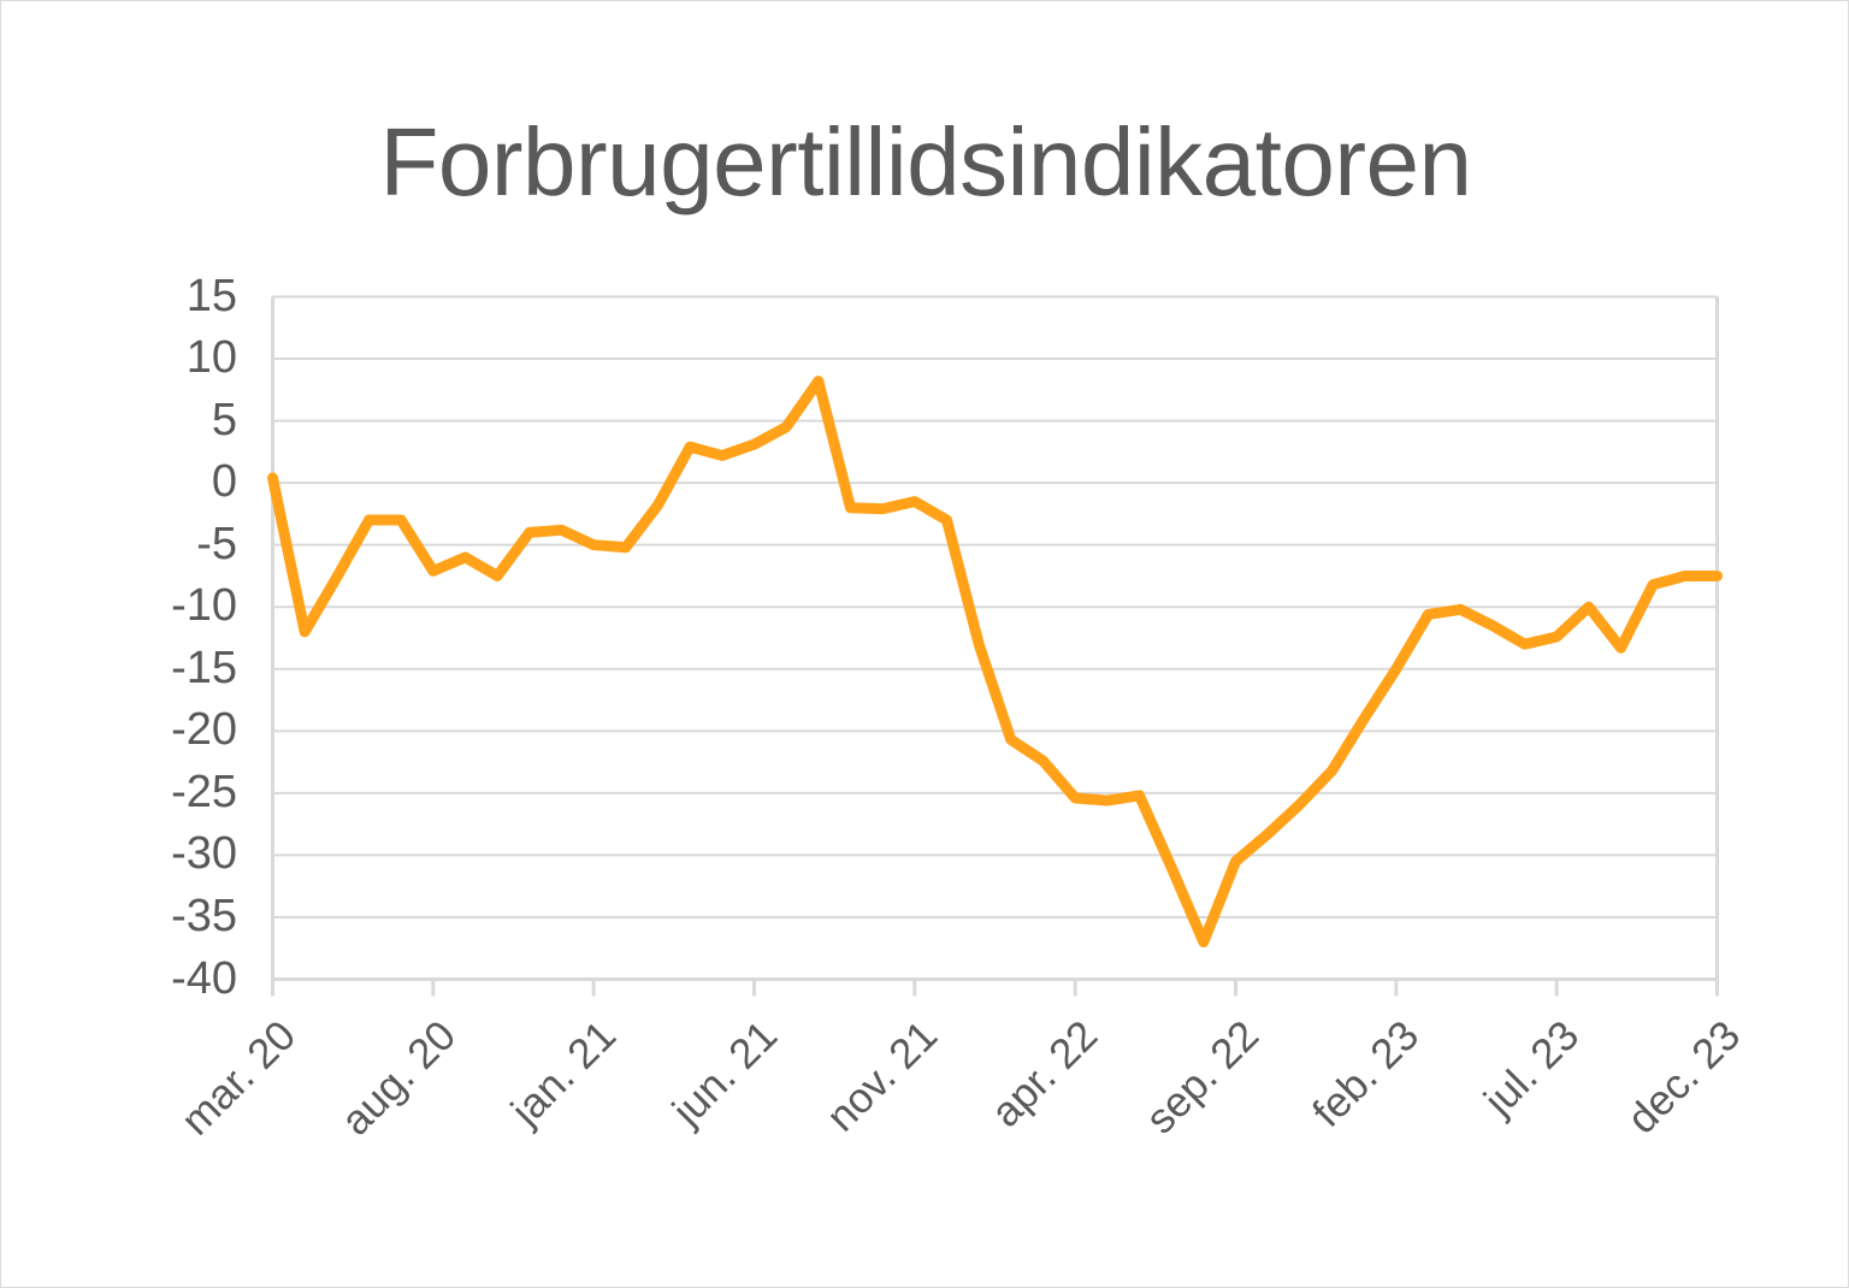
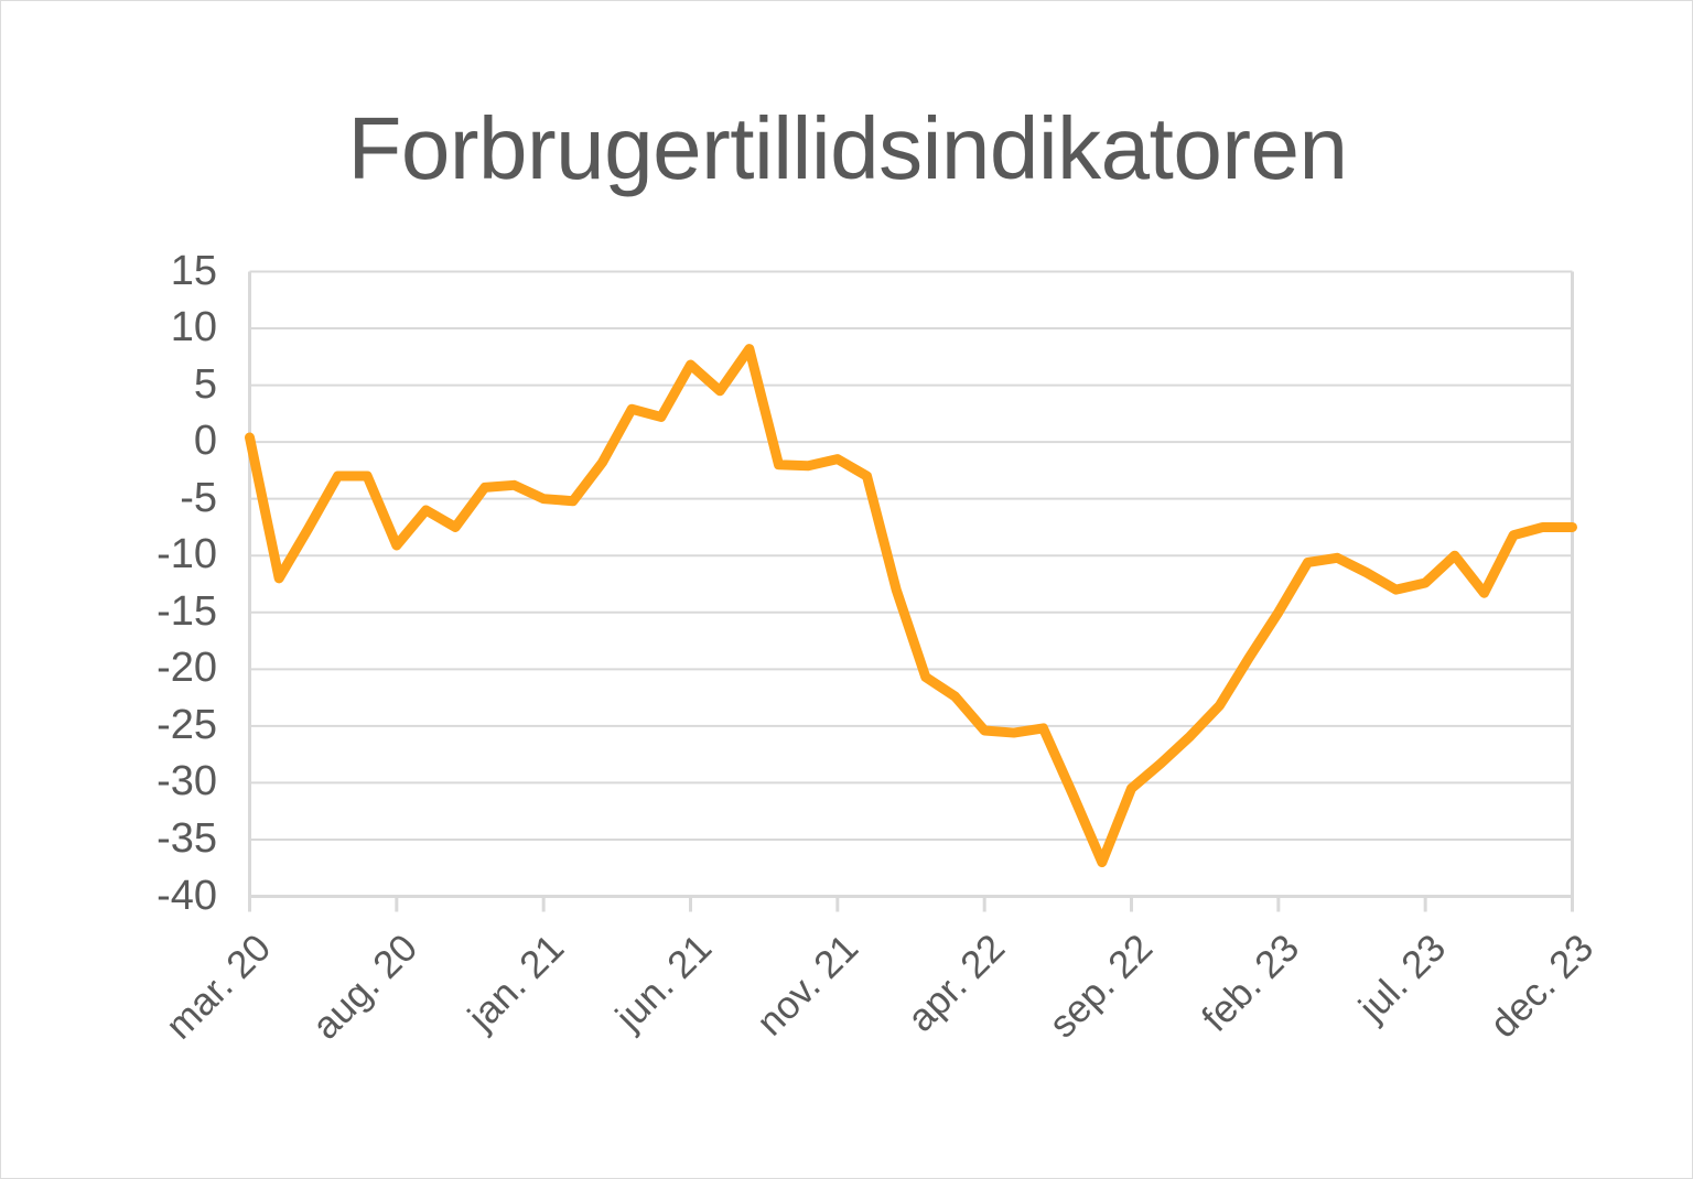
aug. 20: -7.1 -> -9.1
jun. 21: 3.1 -> 6.8
